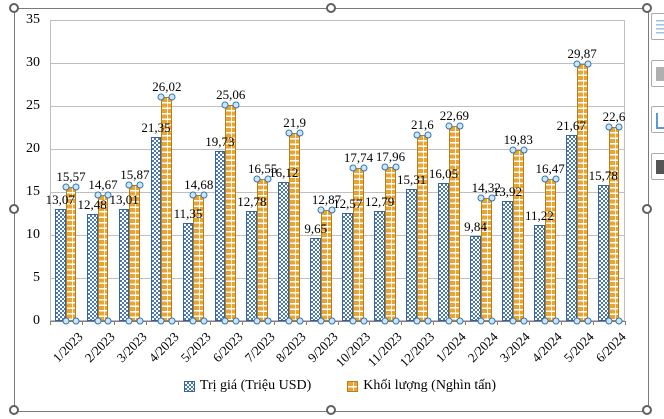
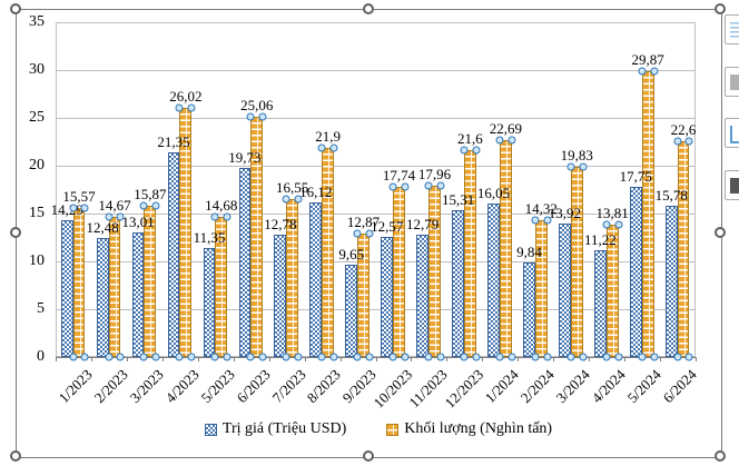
Trị giá (Triệu USD)/1/2023: 13,07 -> 14,29
Khối lượng (Nghìn tấn)/4/2024: 16,47 -> 13,81
Trị giá (Triệu USD)/5/2024: 21,67 -> 17,75
